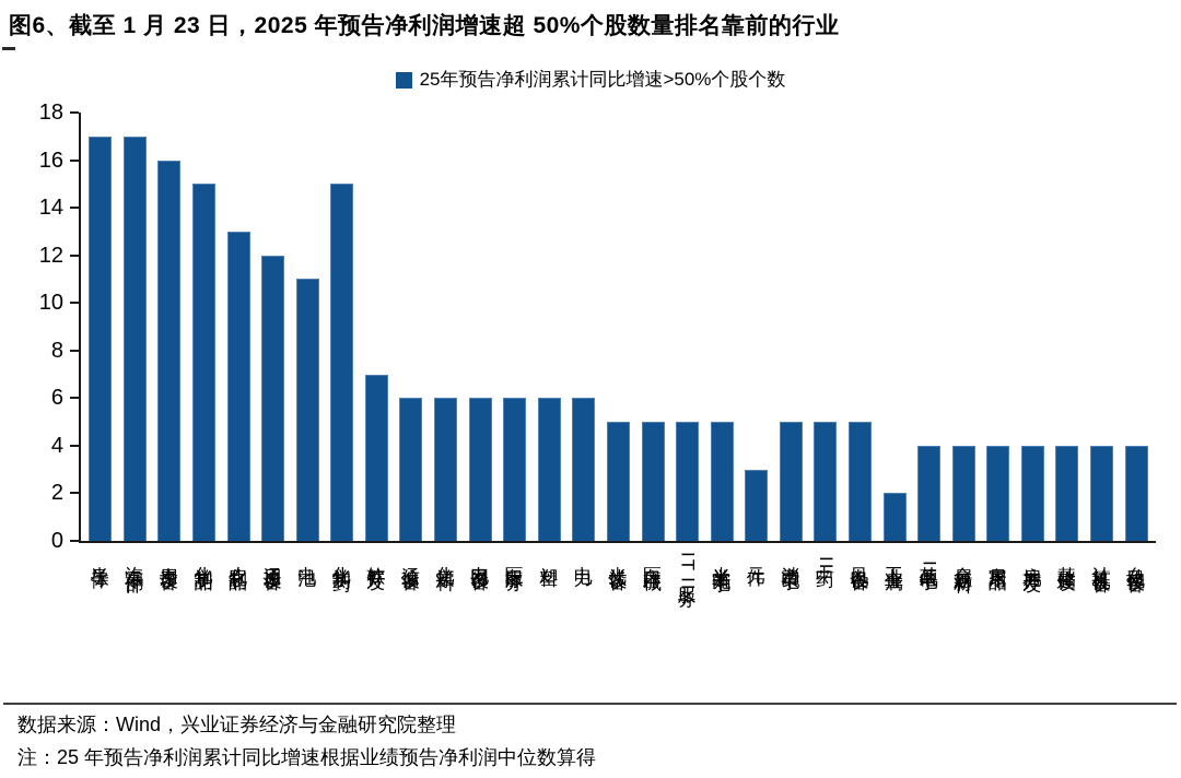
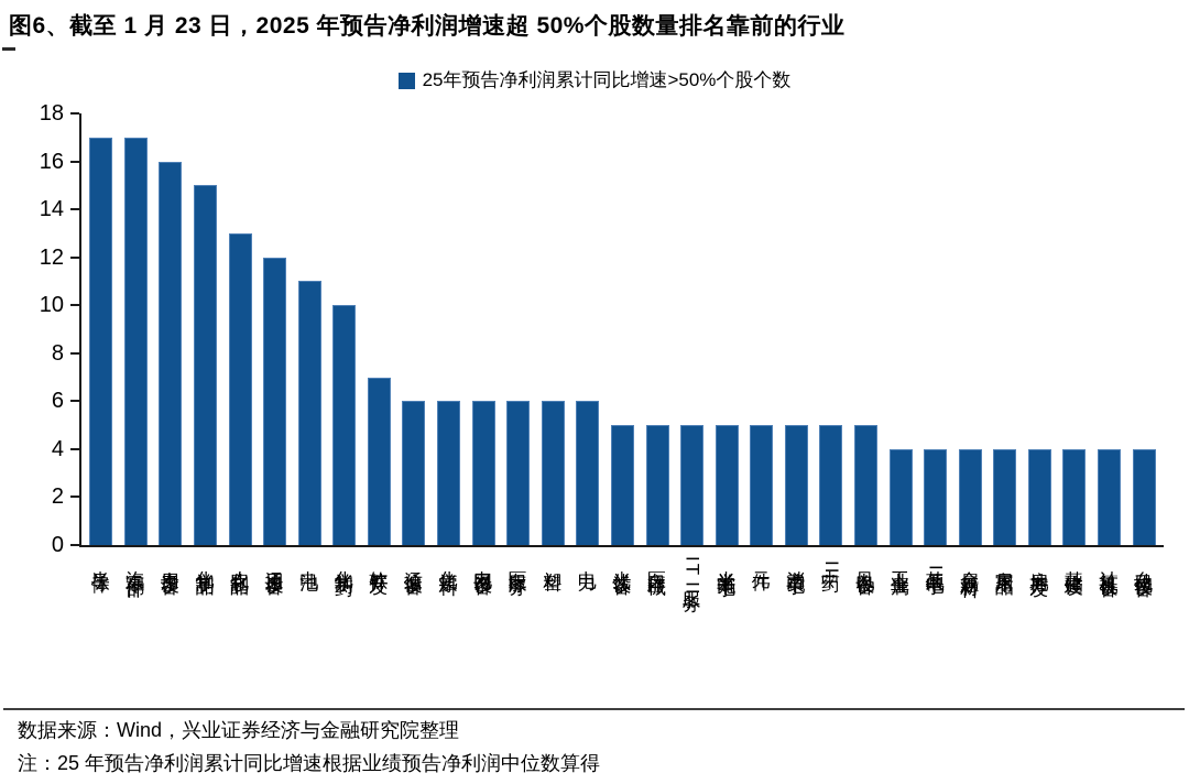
化学制药: 15 -> 10
元件: 3 -> 5
工业金属: 2 -> 4
